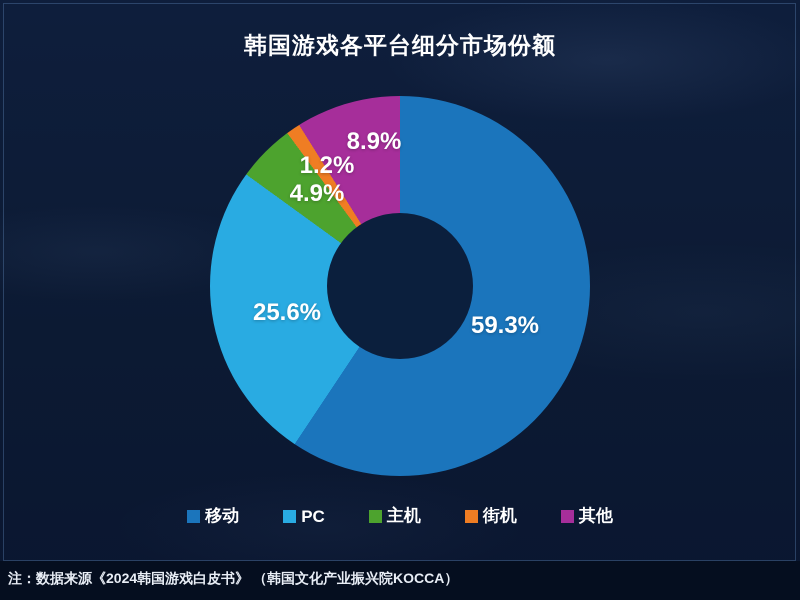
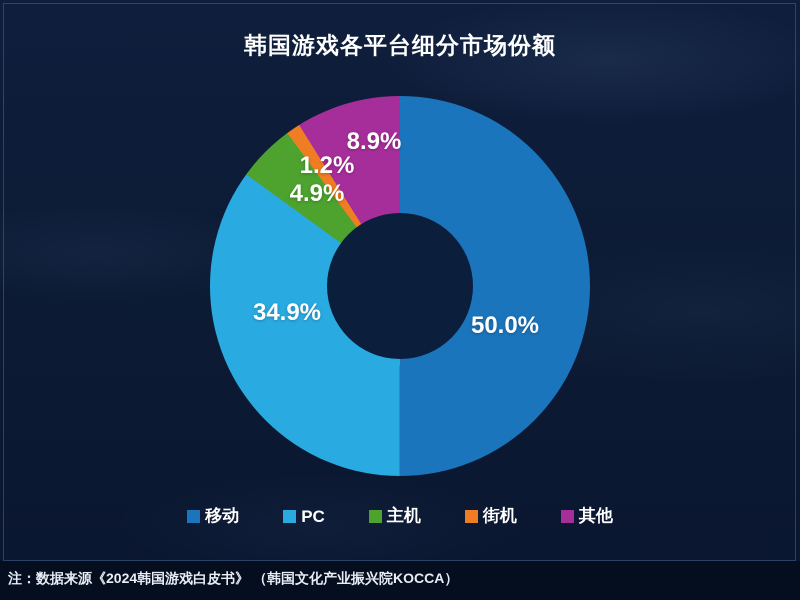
移动: 59.3% -> 50.0%
PC: 25.6% -> 34.9%
